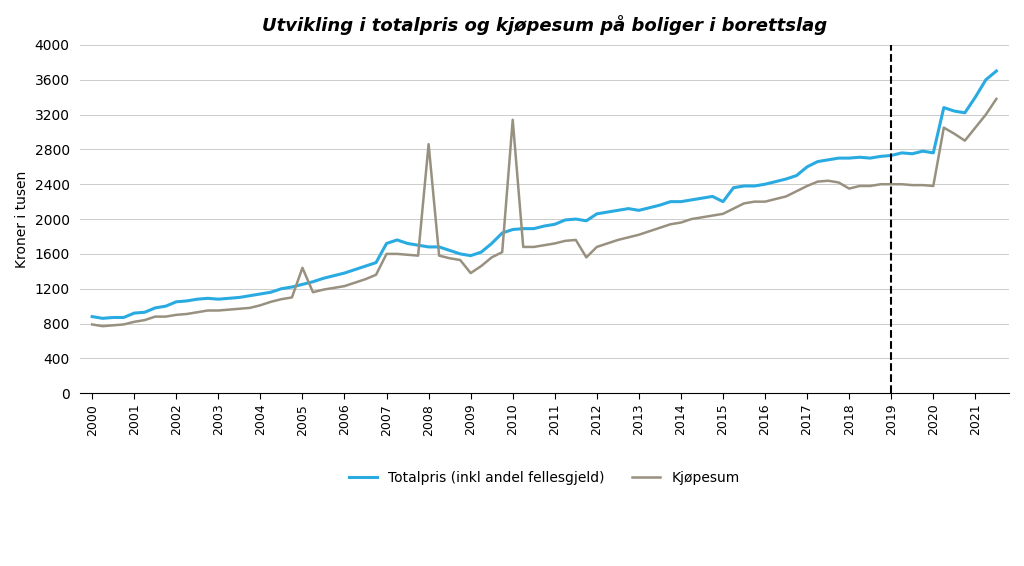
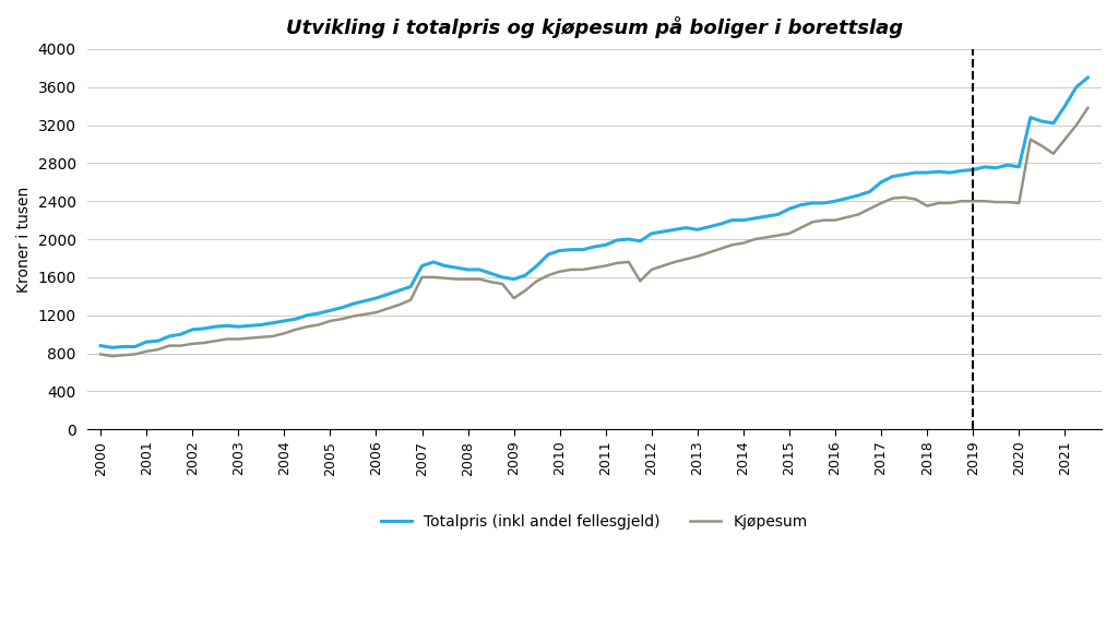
Kjøpesum/2005: 1440 -> 1140
Kjøpesum/2008: 2860 -> 1580
Kjøpesum/2010: 3140 -> 1660
Totalpris (inkl andel fellesgjeld)/2015: 2200 -> 2320
